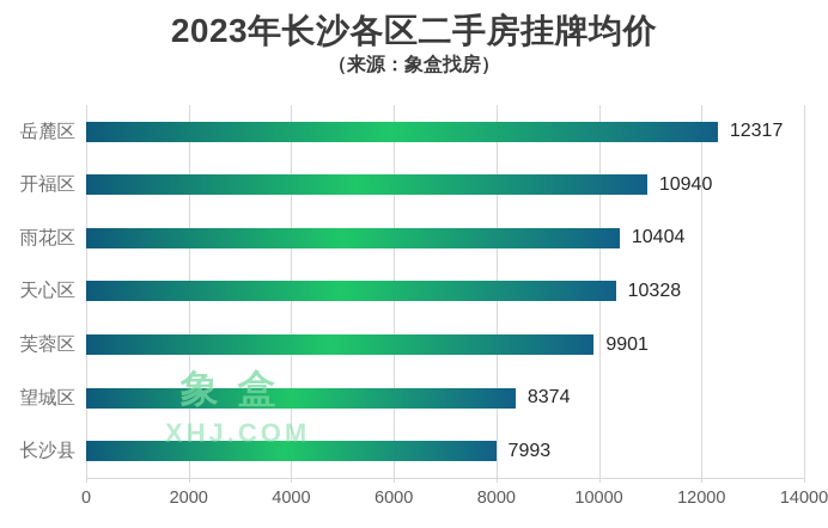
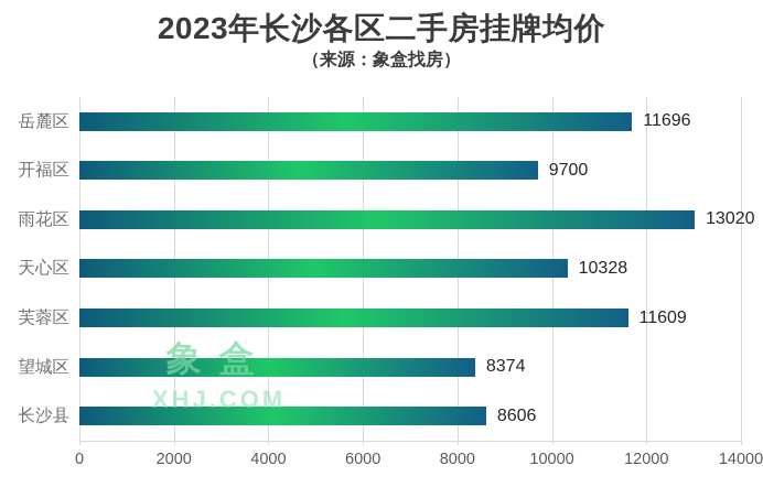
岳麓区: 12317 -> 11696
开福区: 10940 -> 9700
雨花区: 10404 -> 13020
芙蓉区: 9901 -> 11609
长沙县: 7993 -> 8606
